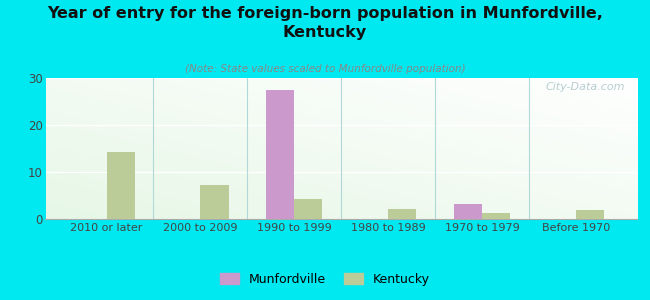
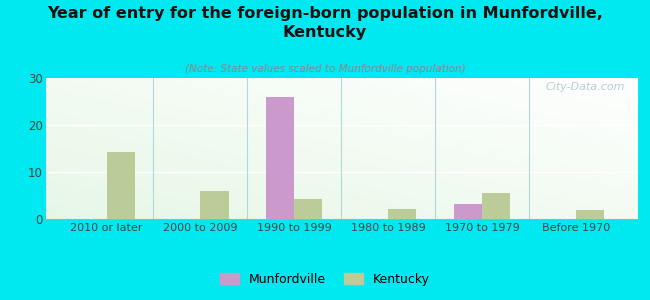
Kentucky/2000 to 2009: 7.2 -> 6.0
Munfordville/1990 to 1999: 27.5 -> 26.0
Kentucky/1970 to 1979: 1.2 -> 5.5
